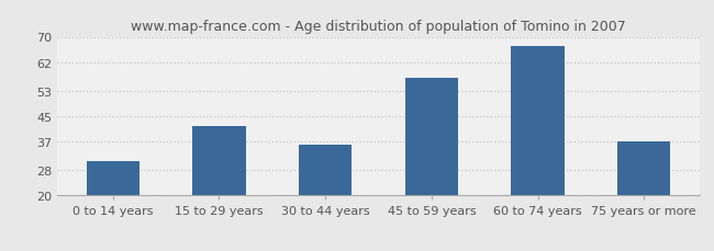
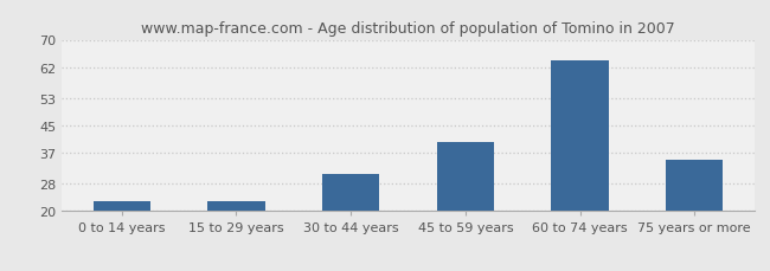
0 to 14 years: 31 -> 23
15 to 29 years: 42 -> 23
30 to 44 years: 36 -> 31
45 to 59 years: 57 -> 40
60 to 74 years: 67 -> 64
75 years or more: 37 -> 35
